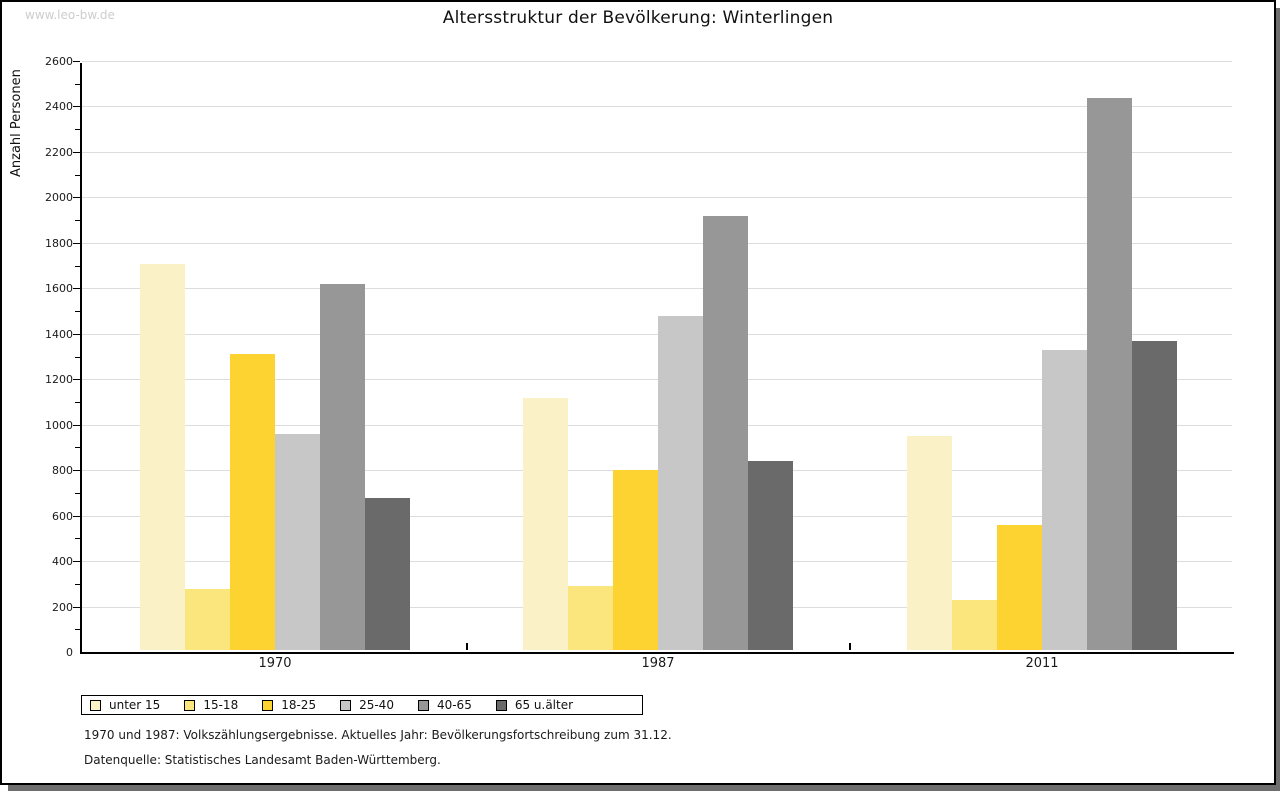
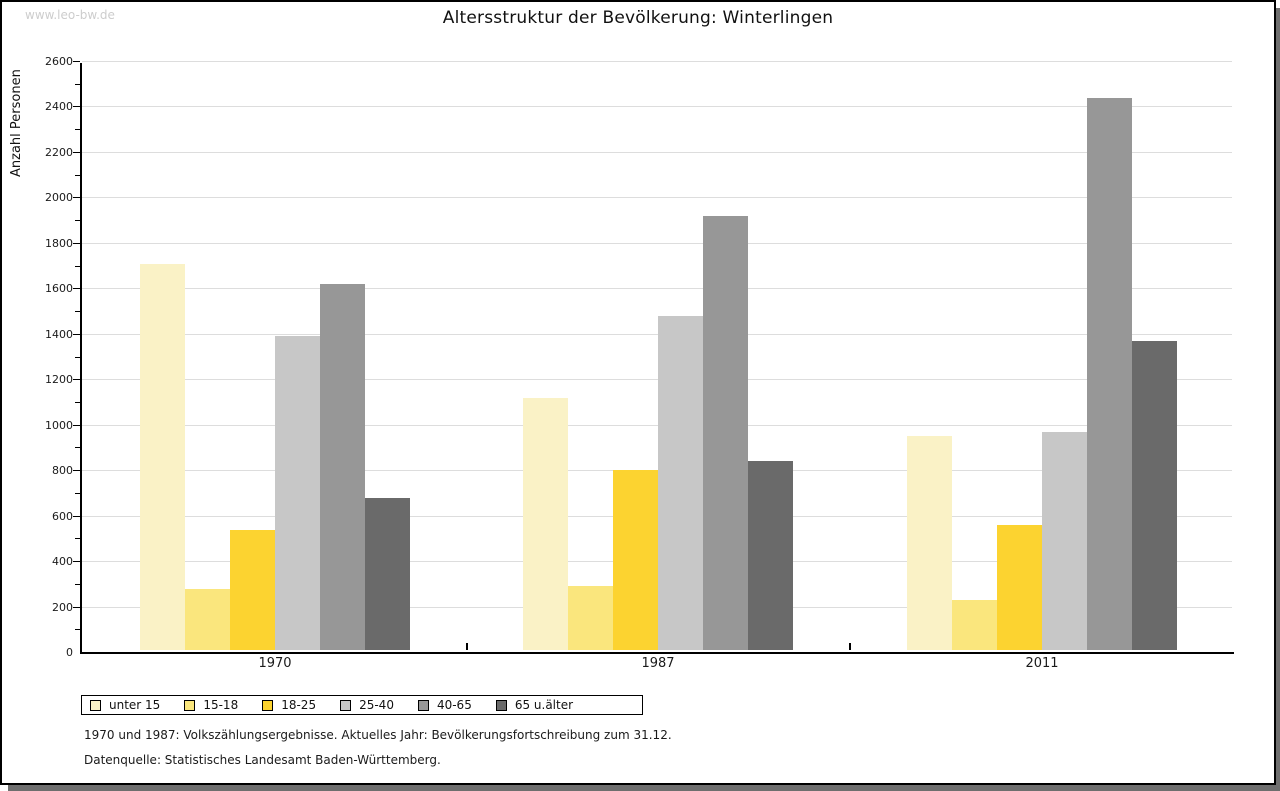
18-25/1970: 1300 -> 530
25-40/1970: 950 -> 1380
25-40/2011: 1320 -> 960
